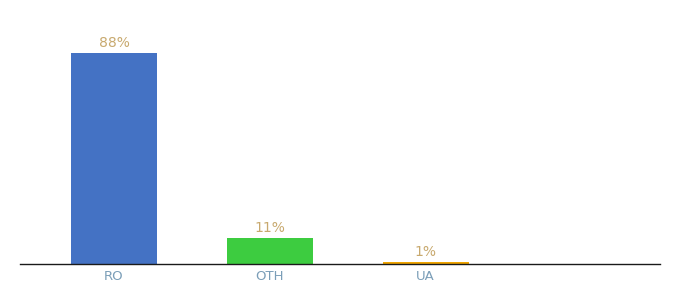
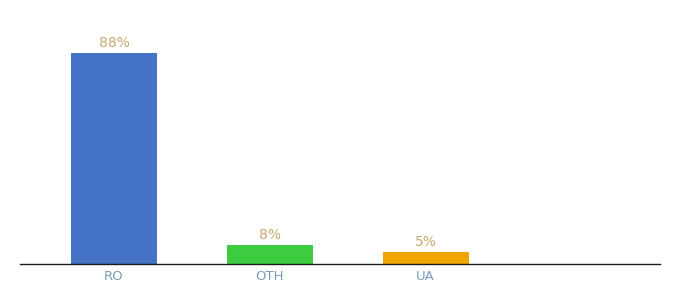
OTH: 11% -> 8%
UA: 1% -> 5%
